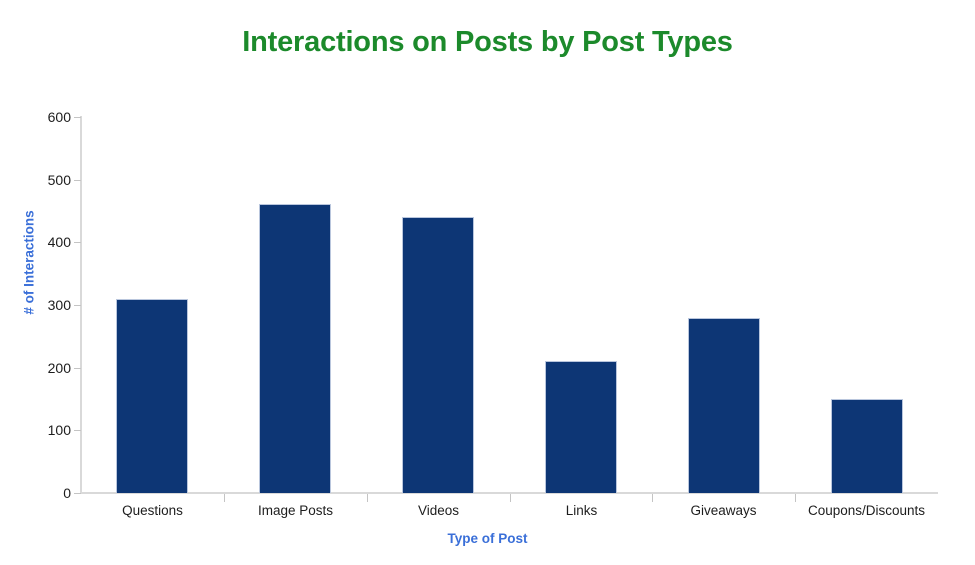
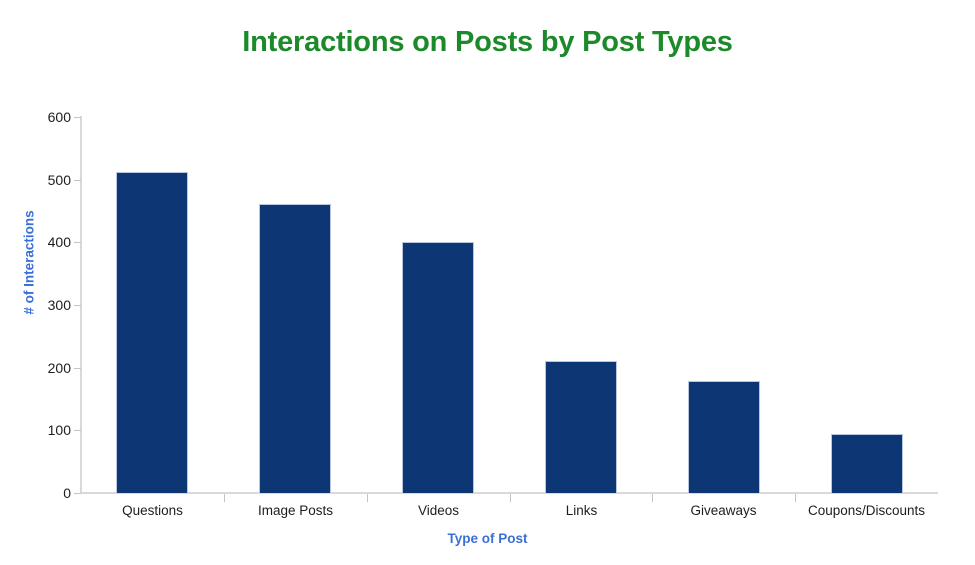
Questions: 310 -> 510
Videos: 440 -> 400
Giveaways: 280 -> 180
Coupons/Discounts: 150 -> 90
